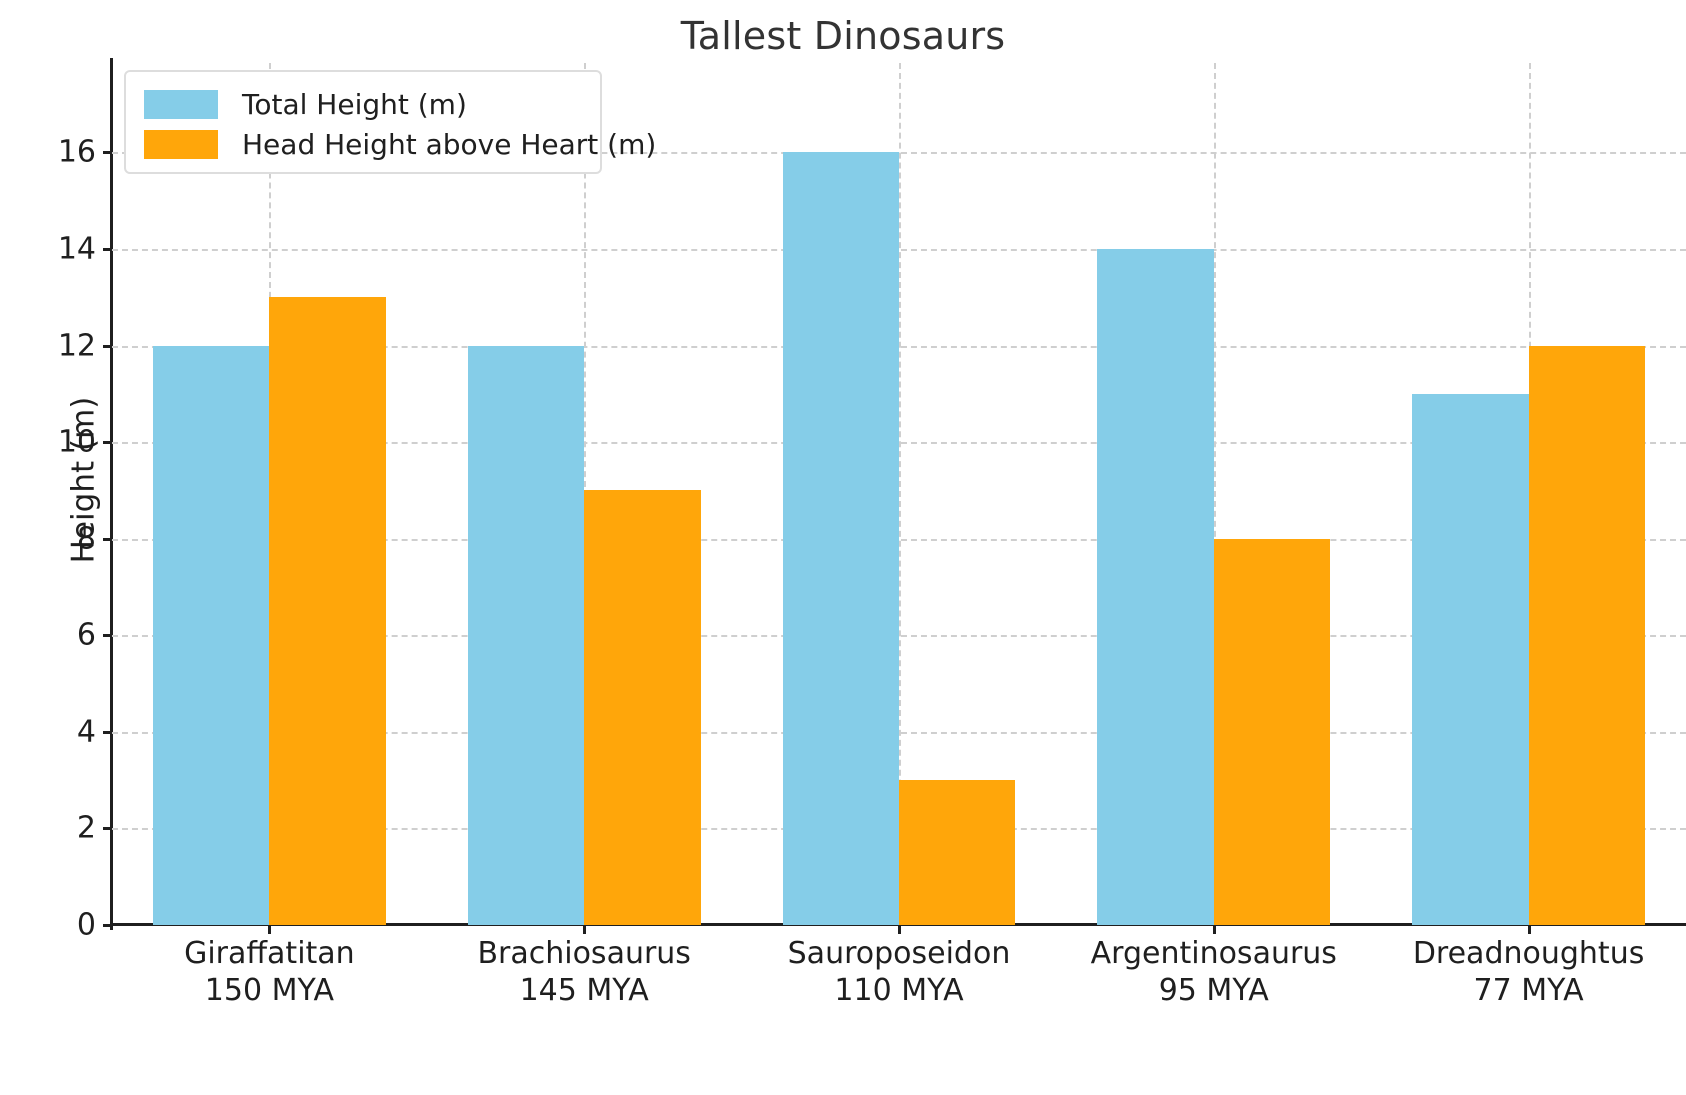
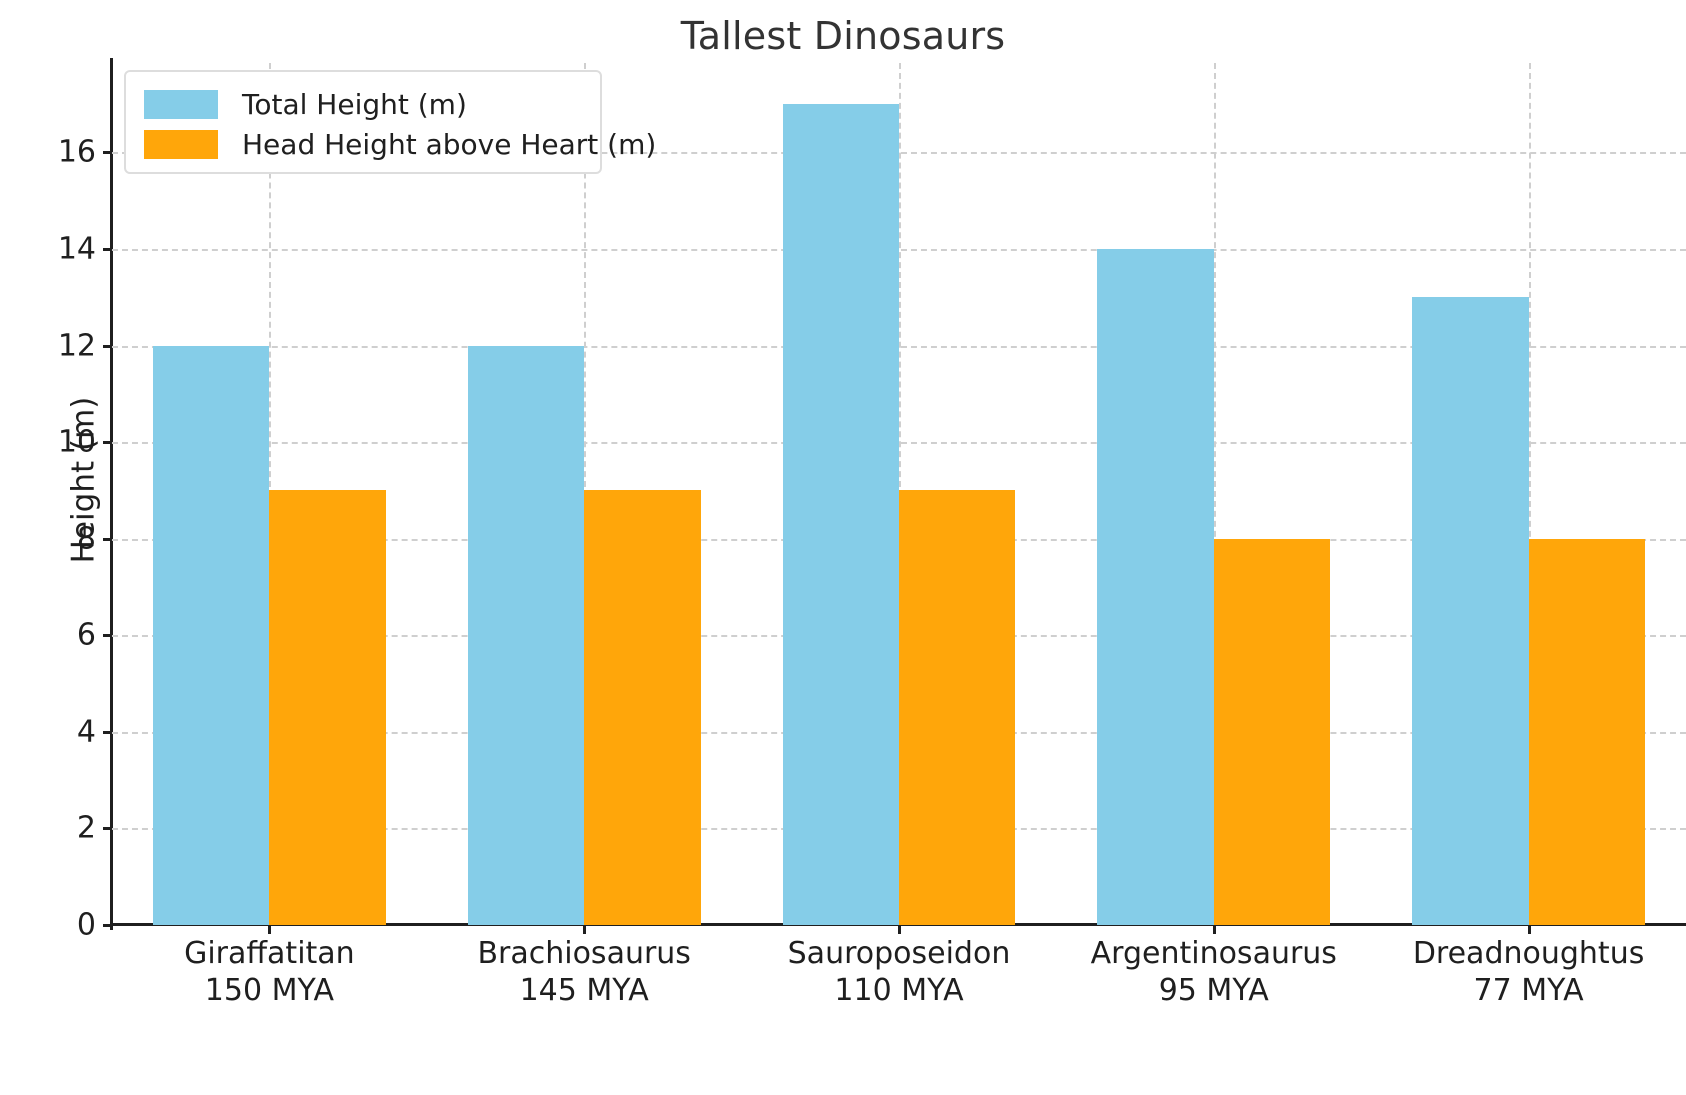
Head Height above Heart (m)/Giraffatitan 150 MYA: 13 -> 9
Total Height (m)/Sauroposeidon 110 MYA: 16 -> 17
Head Height above Heart (m)/Sauroposeidon 110 MYA: 3 -> 9
Total Height (m)/Dreadnoughtus 77 MYA: 11 -> 13
Head Height above Heart (m)/Dreadnoughtus 77 MYA: 12 -> 8
